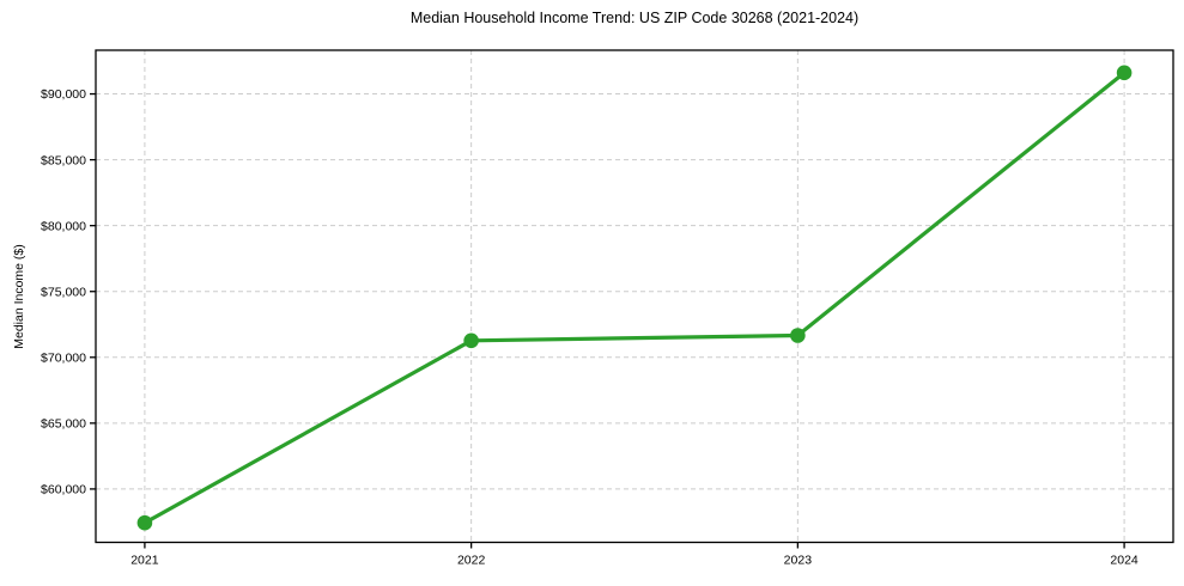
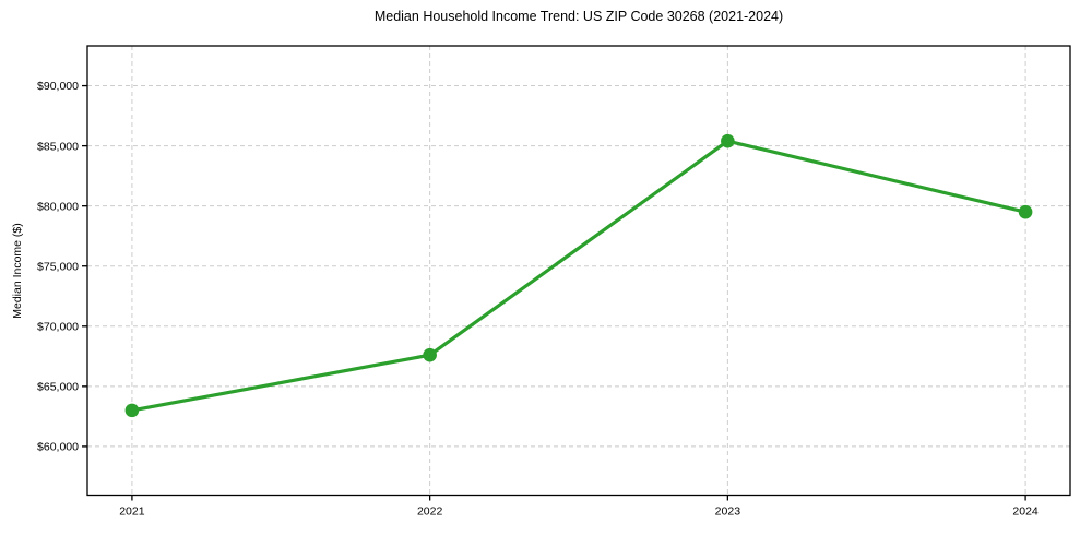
2021: $57400 -> $63000
2022: $71300 -> $67600
2023: $71700 -> $85400
2024: $91600 -> $79500
